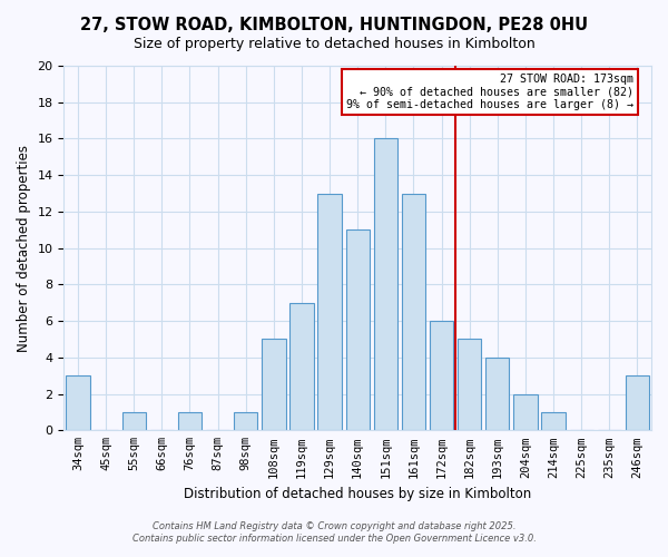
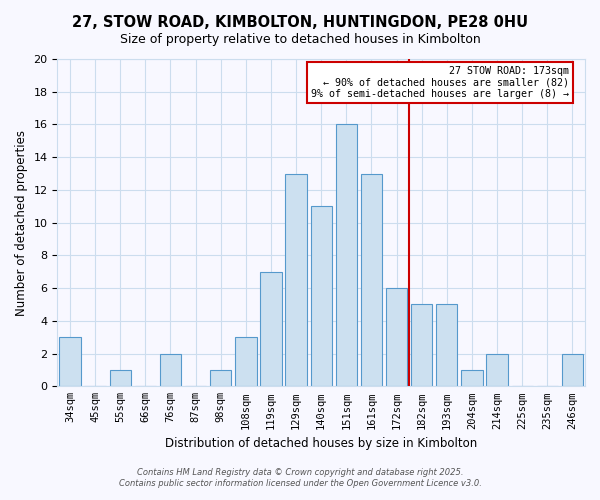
76sqm: 1 -> 2
108sqm: 5 -> 3
193sqm: 4 -> 5
204sqm: 2 -> 1
214sqm: 1 -> 2
246sqm: 3 -> 2
